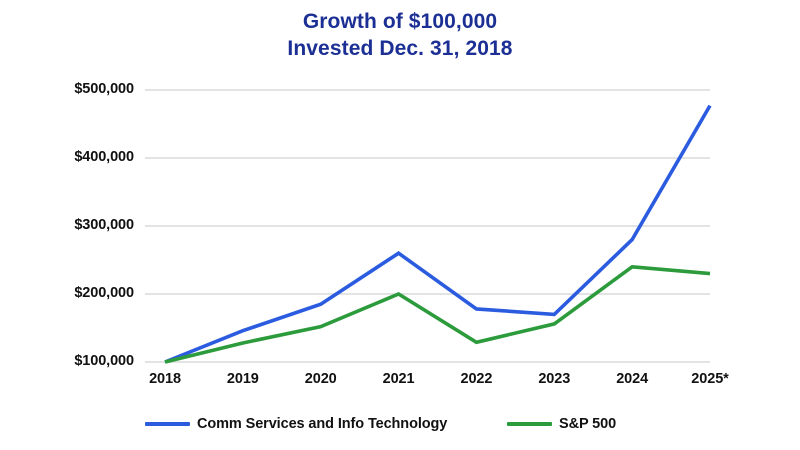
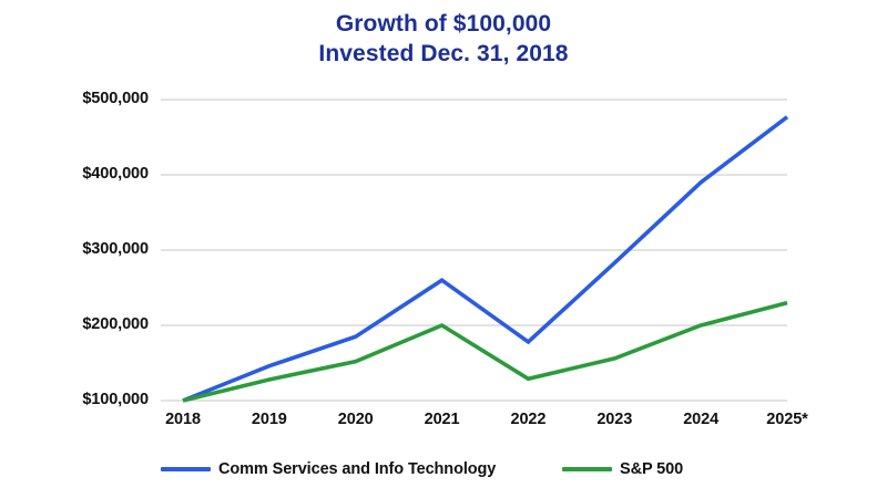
Comm Services and Info Technology/2023: $170000 -> $280000
Comm Services and Info Technology/2024: $280000 -> $390000
S&P 500/2024: $240000 -> $200000
